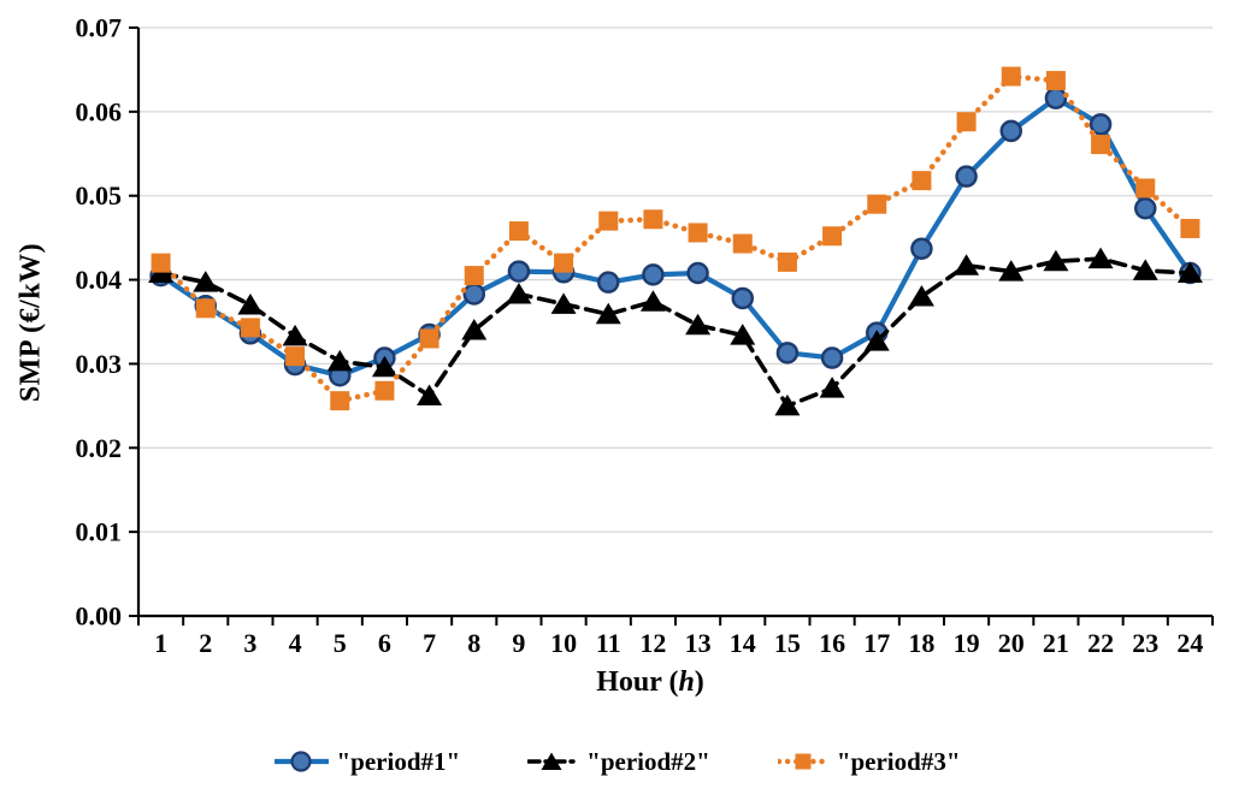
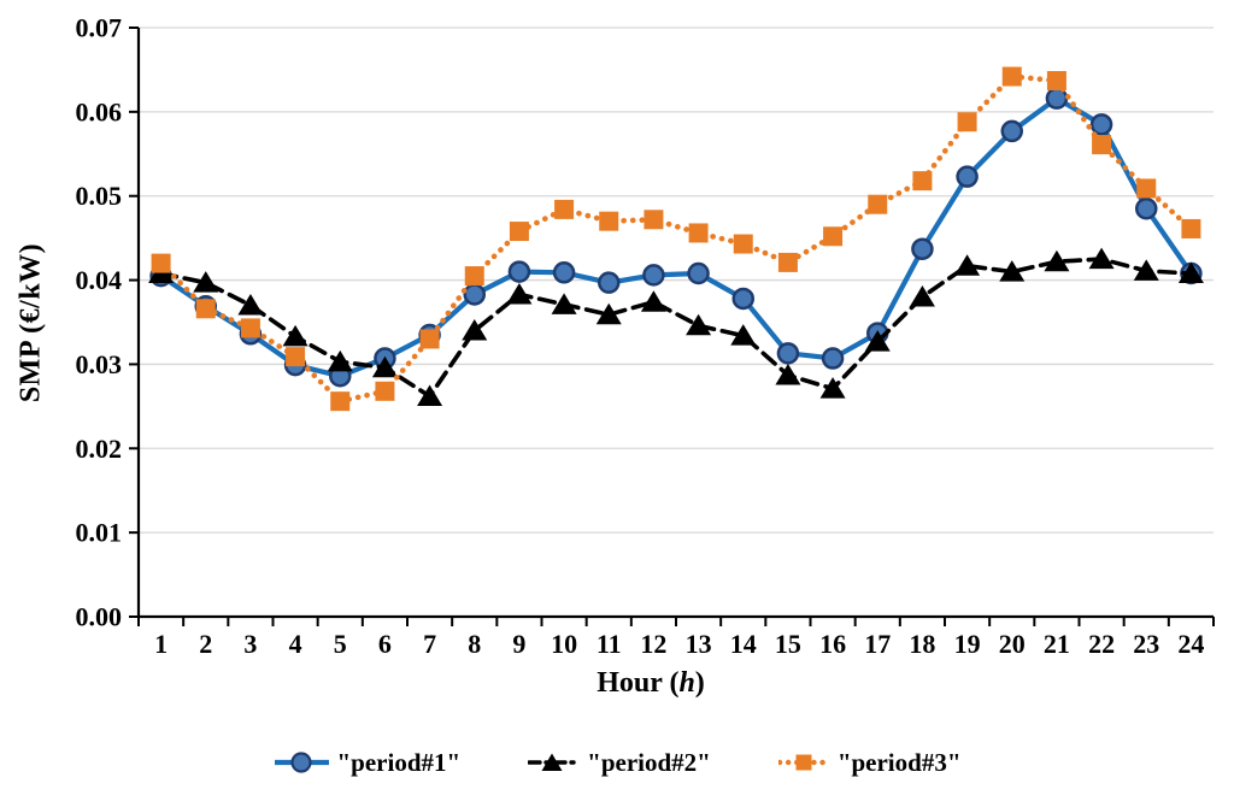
"period#3"/10: 0.042 -> 0.048
"period#2"/15: 0.025 -> 0.029
